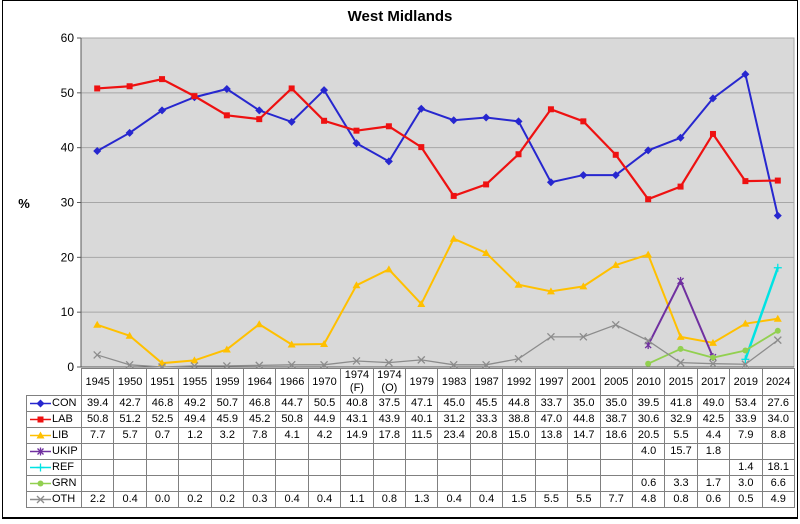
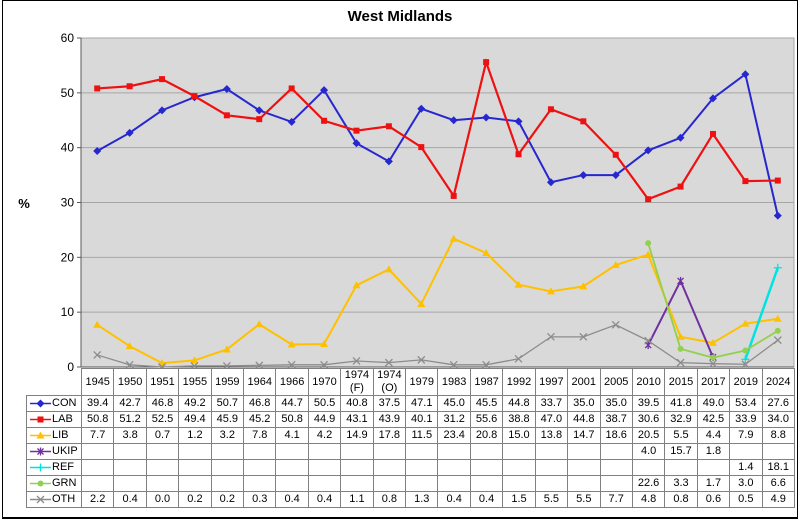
LIB/1950: 5.7 -> 3.8
LAB/1987: 33.3 -> 55.6
GRN/2010: 0.6 -> 22.6
